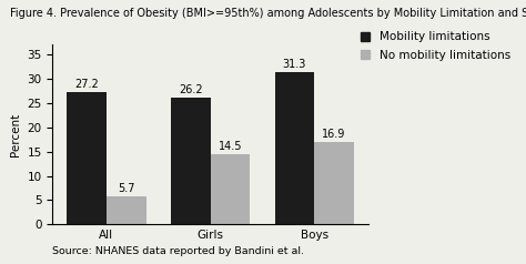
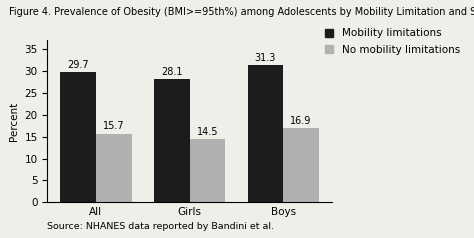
Mobility limitations/All: 27.2 -> 29.7
No mobility limitations/All: 5.7 -> 15.7
Mobility limitations/Girls: 26.2 -> 28.1
